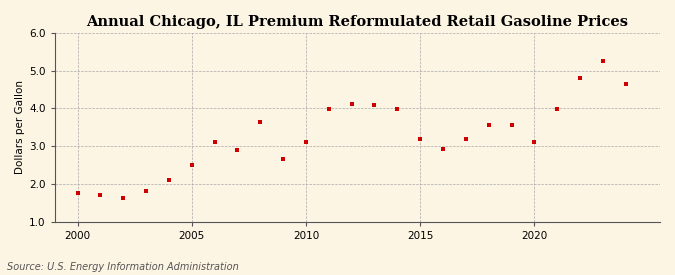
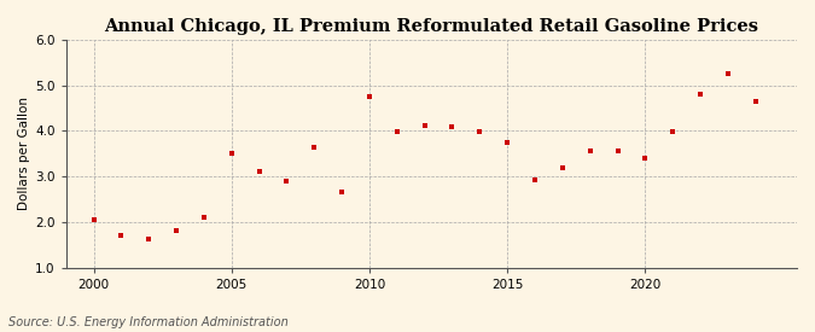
2000: 1.77 -> 2.05
2005: 2.51 -> 3.50
2010: 3.12 -> 4.75
2015: 3.18 -> 3.75
2020: 3.10 -> 3.40
